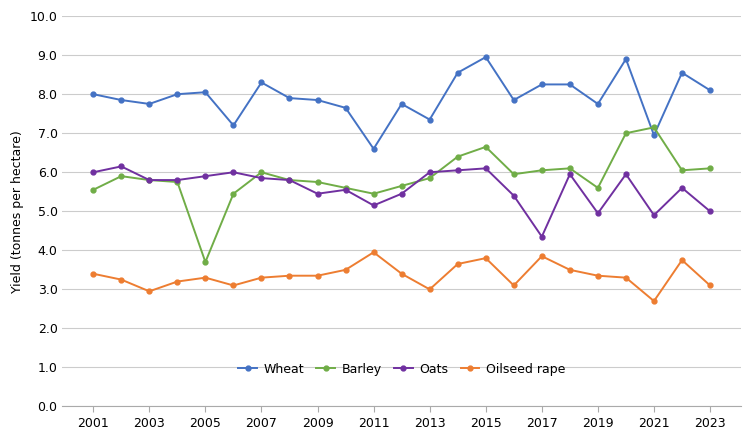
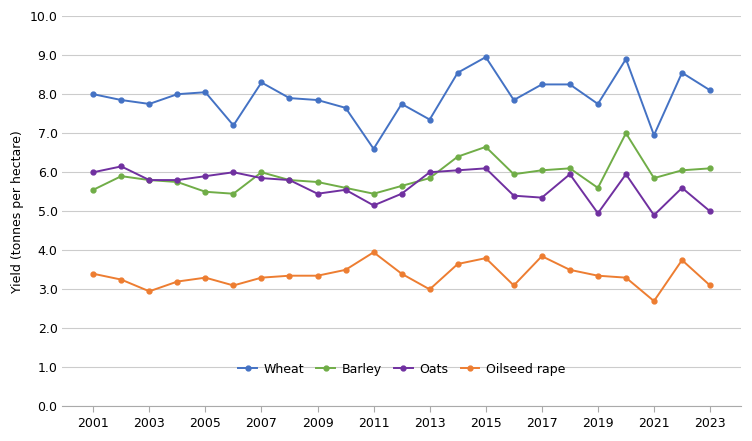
Barley/2005: 3.70 -> 5.50
Oats/2017: 4.35 -> 5.35
Barley/2021: 7.15 -> 5.85
